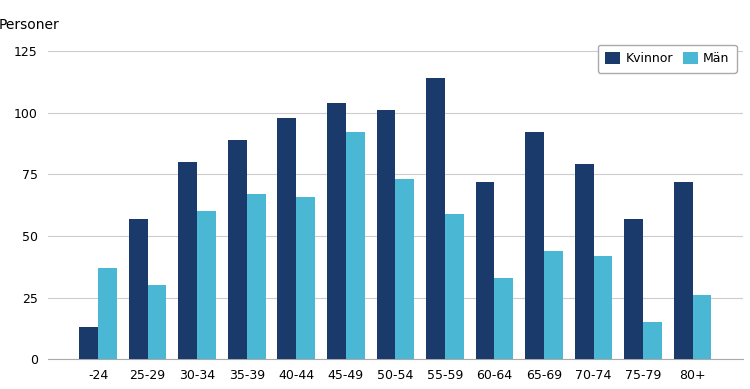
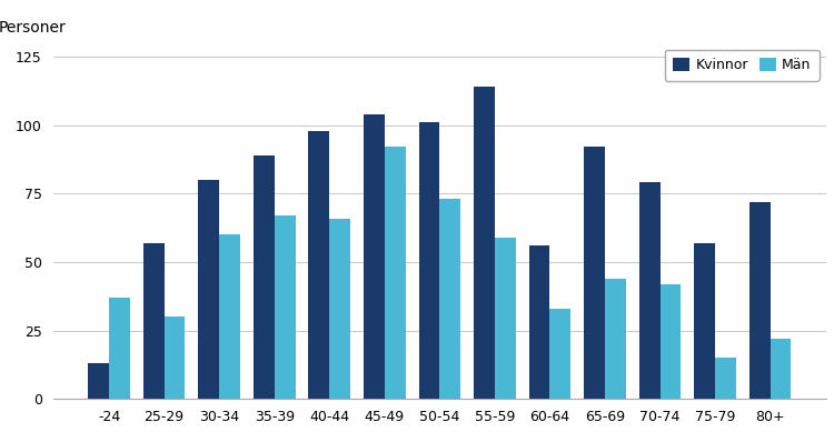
Kvinnor/60-64: 72 -> 56
Män/80+: 26 -> 22
